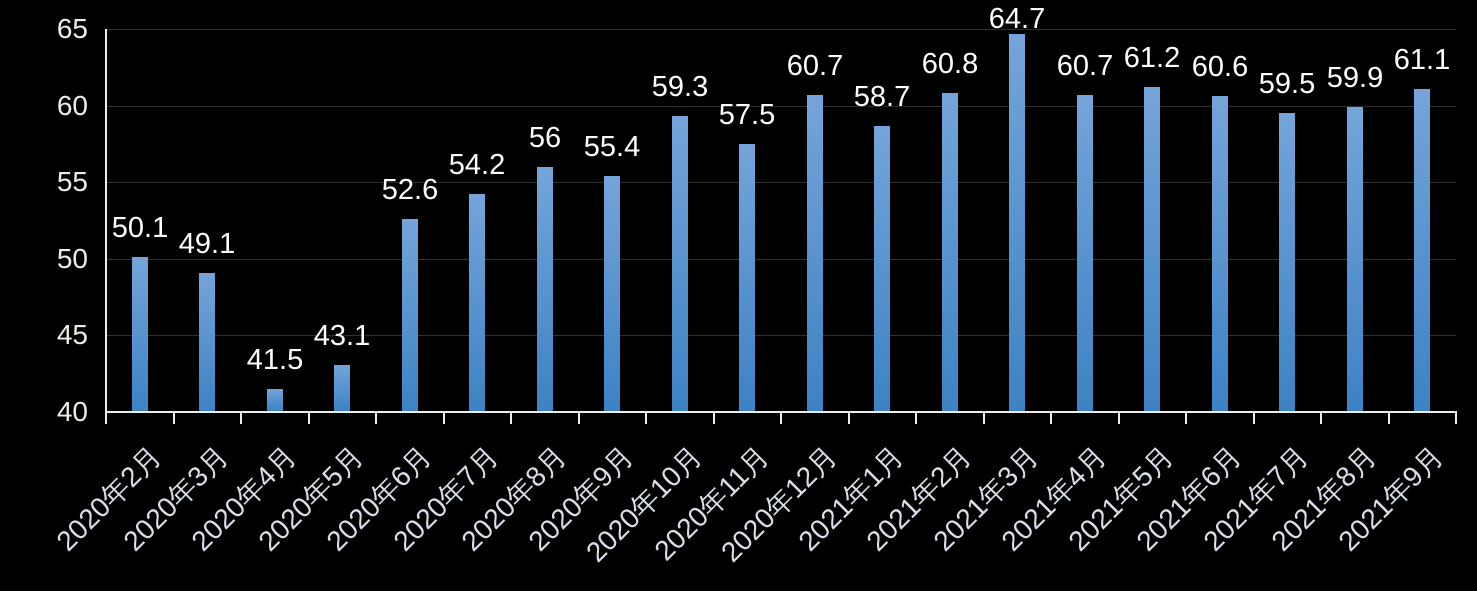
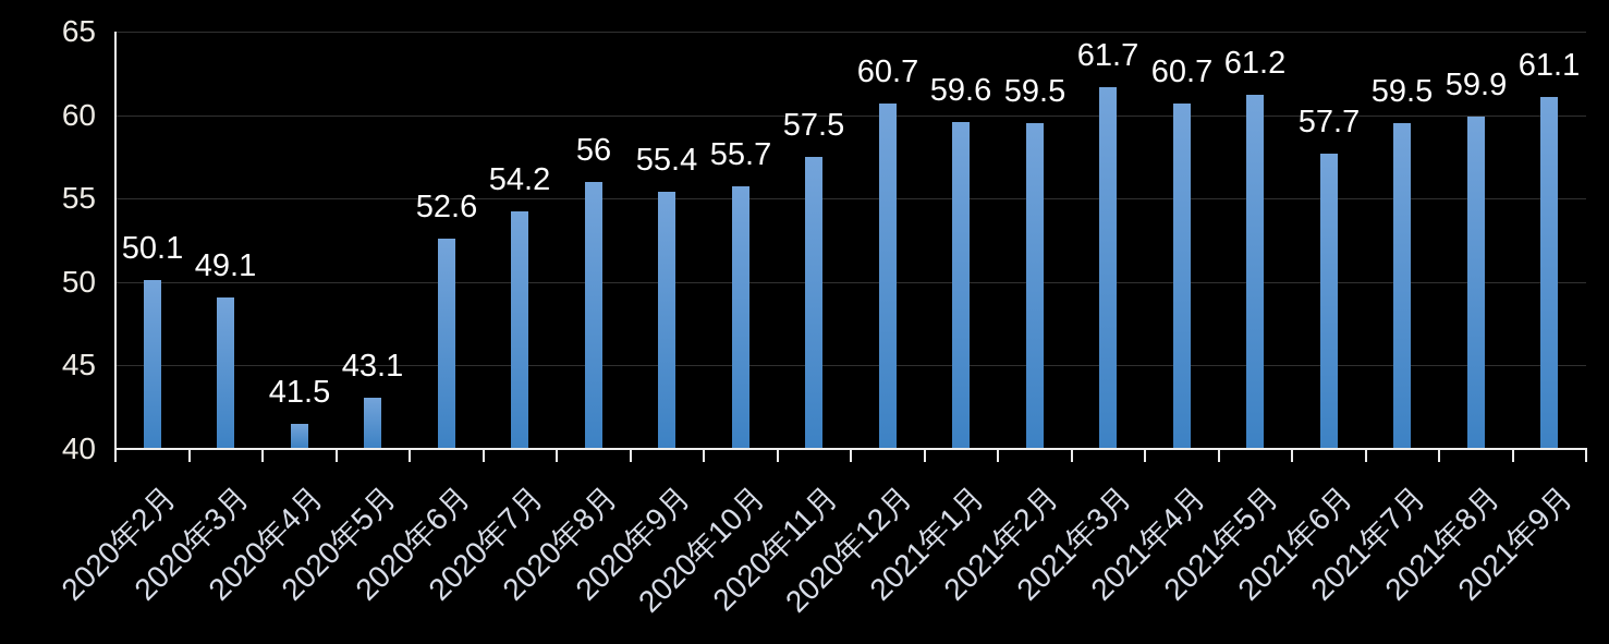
2020年10月: 59.3 -> 55.7
2021年1月: 58.7 -> 59.6
2021年2月: 60.8 -> 59.5
2021年3月: 64.7 -> 61.7
2021年6月: 60.6 -> 57.7
